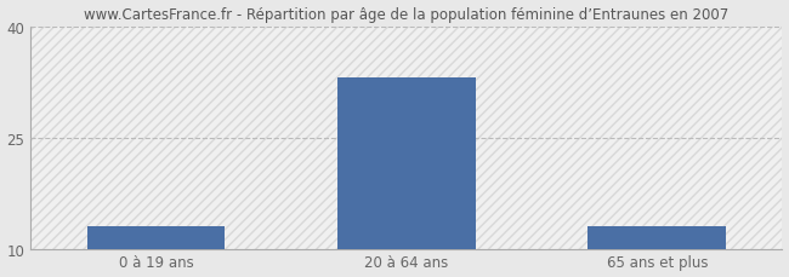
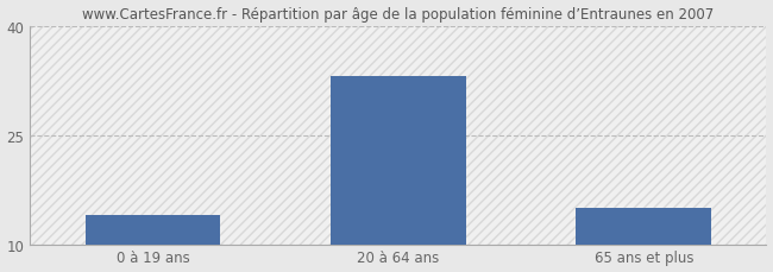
0 à 19 ans: 13 -> 14
65 ans et plus: 13 -> 15
